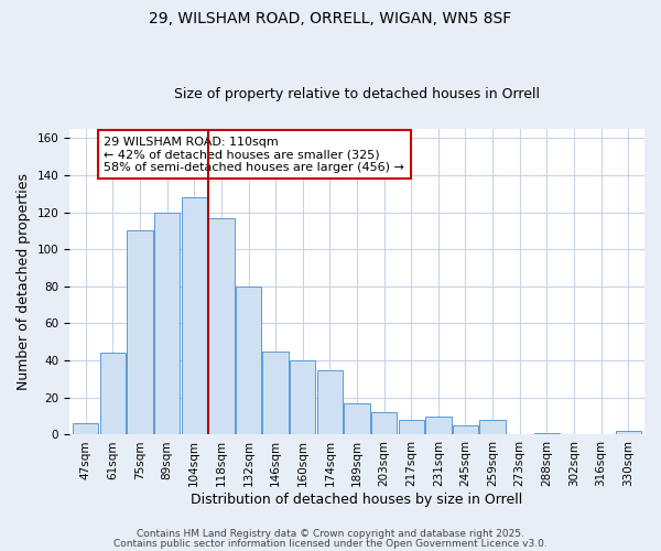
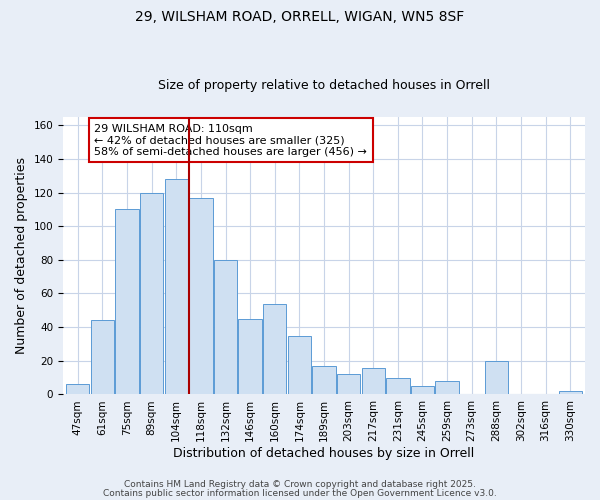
160sqm: 40 -> 54
217sqm: 8 -> 16
288sqm: 1 -> 20
